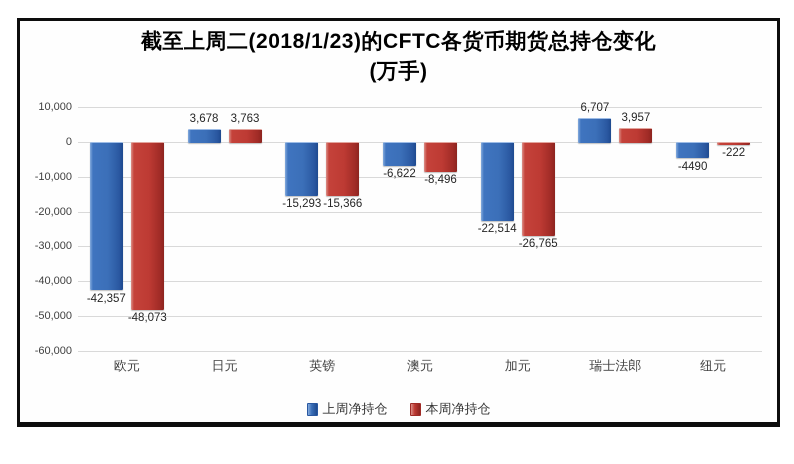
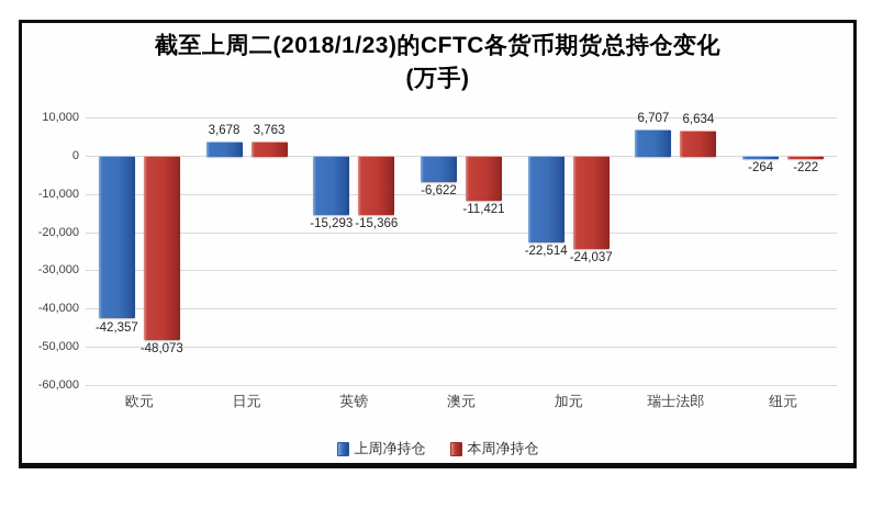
本周净持仓/澳元: -8,496 -> -11,421
本周净持仓/加元: -26,765 -> -24,037
本周净持仓/瑞士法郎: 3,957 -> 6,634
上周净持仓/纽元: -4490 -> -264
